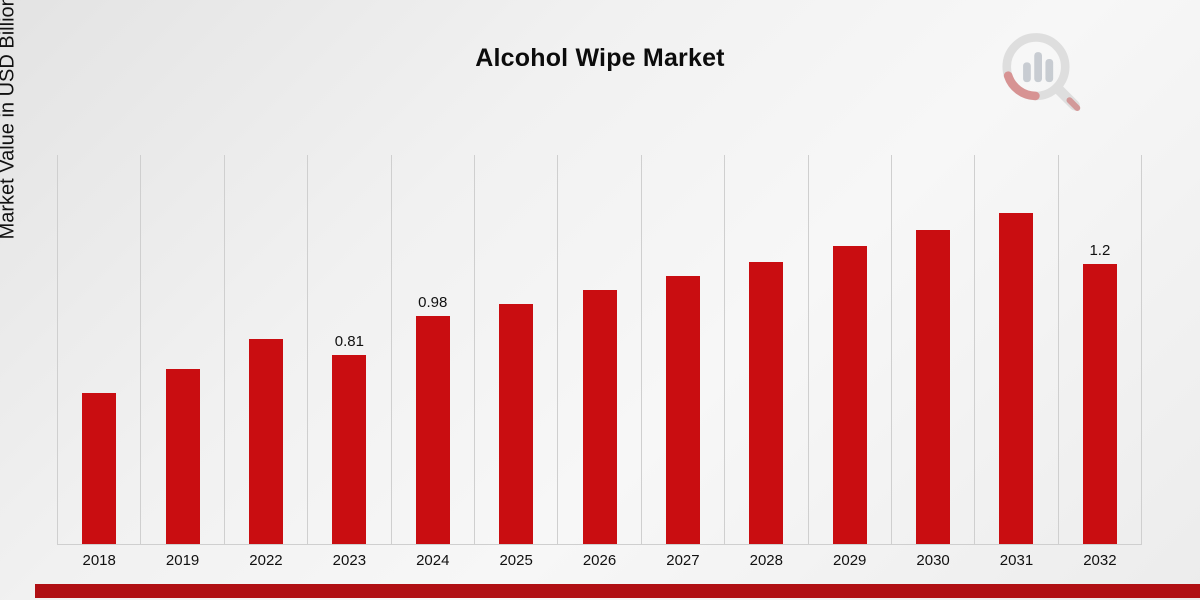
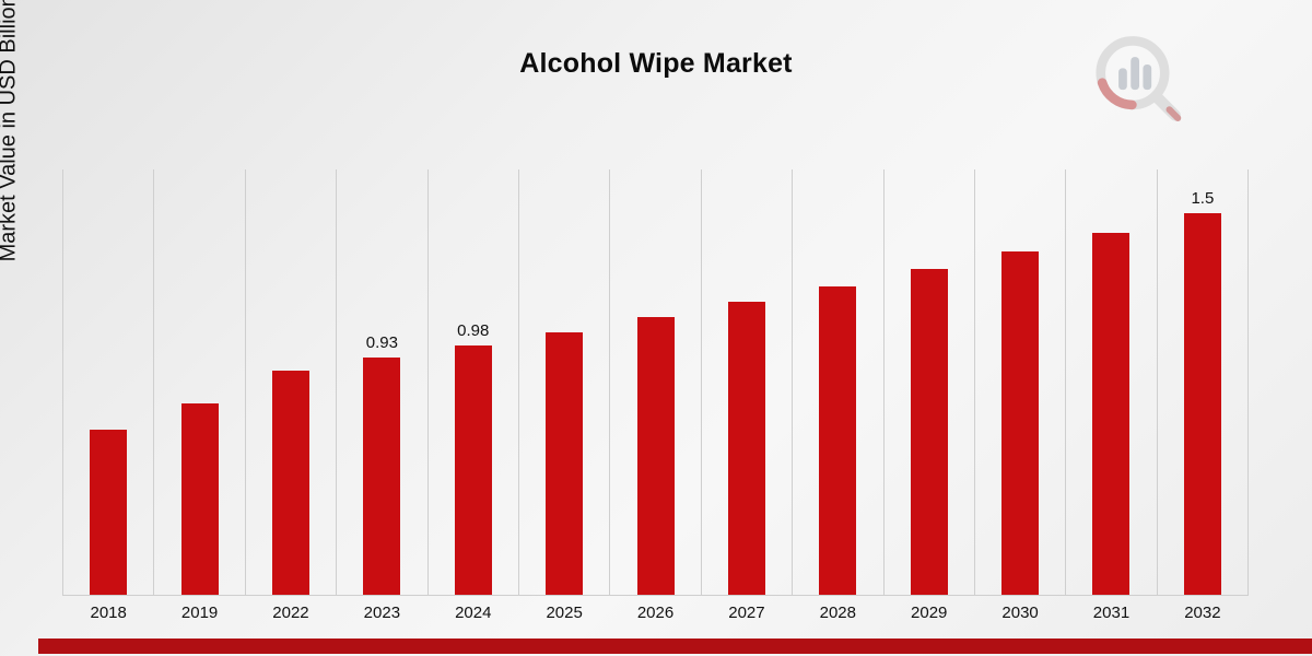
2023: 0.81 -> 0.93
2032: 1.2 -> 1.5
